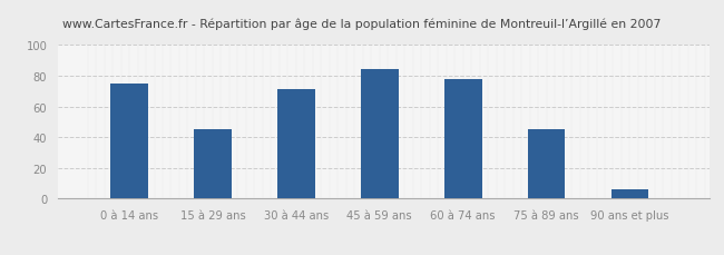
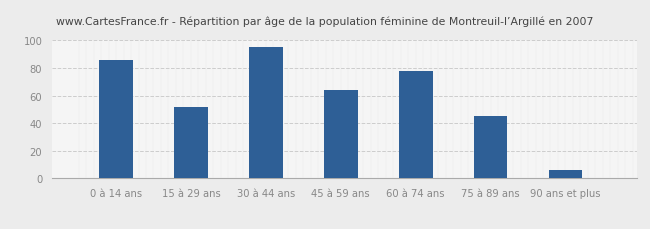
0 à 14 ans: 75 -> 86
15 à 29 ans: 45 -> 52
30 à 44 ans: 71 -> 95
45 à 59 ans: 84 -> 64
